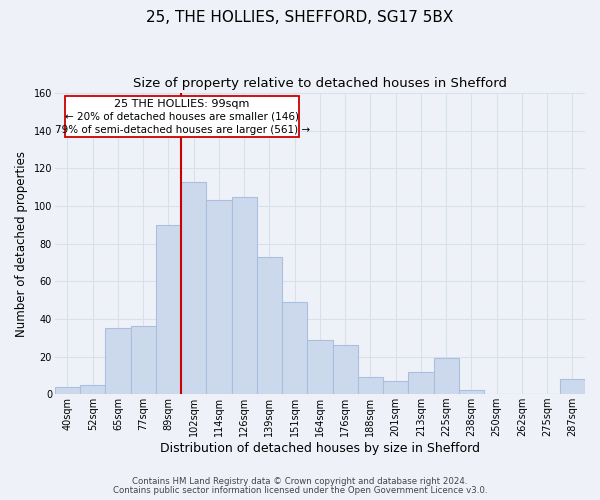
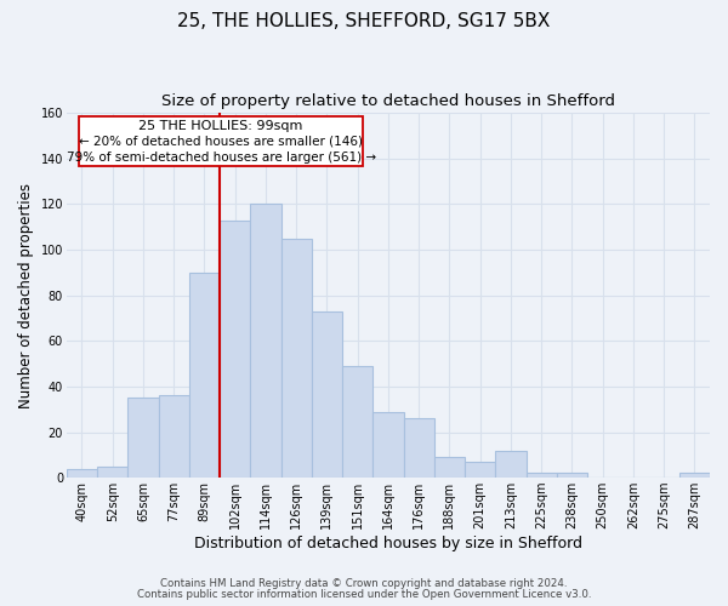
114sqm: 103 -> 120
225sqm: 19 -> 2
287sqm: 8 -> 2
